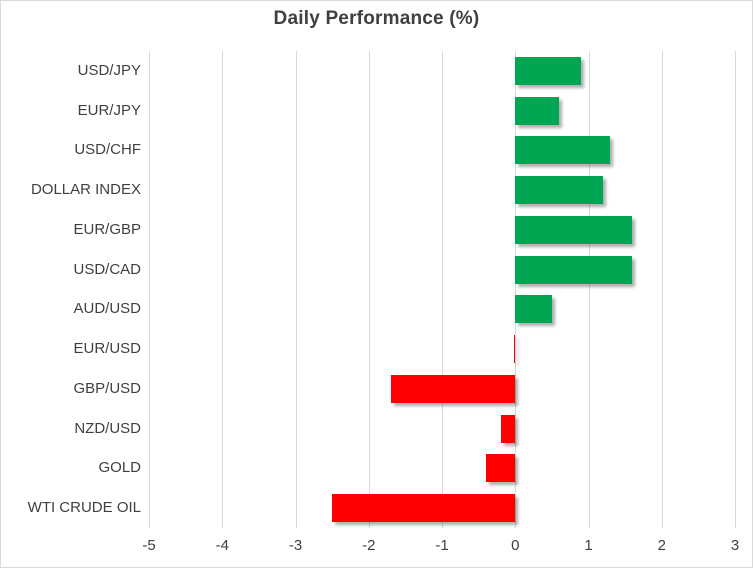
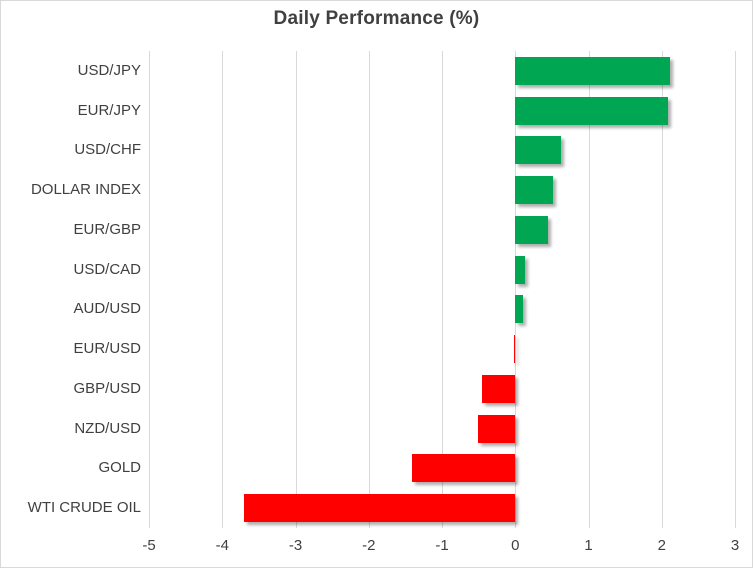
USD/JPY: 0.9 -> 2.1
EUR/JPY: 0.6 -> 2.1
USD/CHF: 1.3 -> 0.6
DOLLAR INDEX: 1.2 -> 0.5
EUR/GBP: 1.6 -> 0.5
USD/CAD: 1.6 -> 0.1
AUD/USD: 0.5 -> 0.1
GBP/USD: -1.7 -> -0.5
NZD/USD: -0.2 -> -0.5
GOLD: -0.4 -> -1.4
WTI CRUDE OIL: -2.5 -> -3.7
